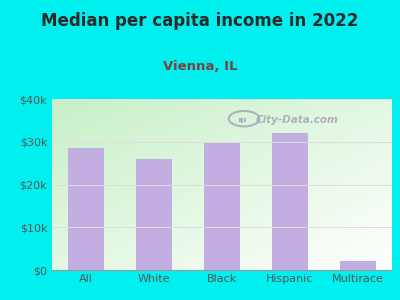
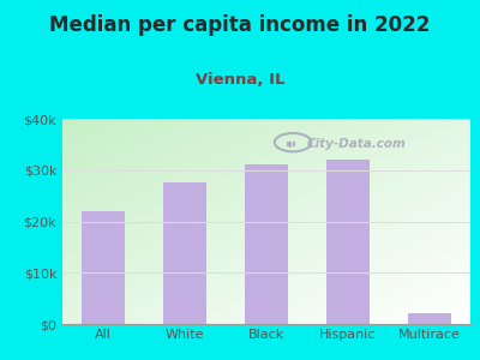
All: $28.5k -> $22.0k
White: $26.0k -> $27.5k
Black: $30.0k -> $31.2k
